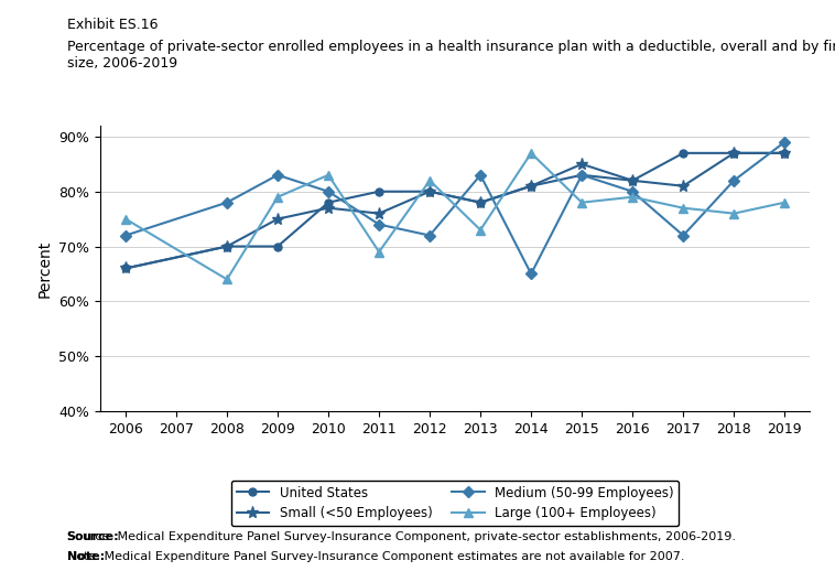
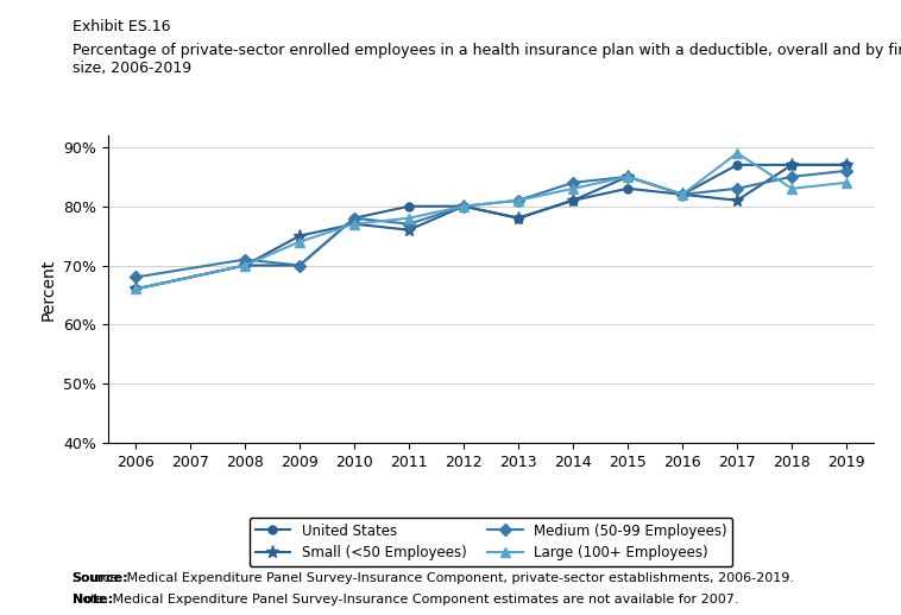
Medium (50-99 Employees)/2006: 72% -> 68%
Large (100+ Employees)/2006: 75% -> 66%
Medium (50-99 Employees)/2008: 78% -> 71%
Large (100+ Employees)/2008: 64% -> 70%
Medium (50-99 Employees)/2009: 83% -> 70%
Large (100+ Employees)/2009: 79% -> 74%
Medium (50-99 Employees)/2010: 80% -> 78%
Large (100+ Employees)/2010: 83% -> 77%
Medium (50-99 Employees)/2011: 74% -> 77%
Large (100+ Employees)/2011: 69% -> 78%
Medium (50-99 Employees)/2012: 72% -> 80%
Large (100+ Employees)/2012: 82% -> 80%
Medium (50-99 Employees)/2013: 83% -> 81%
Large (100+ Employees)/2013: 73% -> 81%
Medium (50-99 Employees)/2014: 65% -> 84%
Large (100+ Employees)/2014: 87% -> 83%
Medium (50-99 Employees)/2015: 83% -> 85%
Large (100+ Employees)/2015: 78% -> 85%
Medium (50-99 Employees)/2016: 80% -> 82%
Large (100+ Employees)/2016: 79% -> 82%
Medium (50-99 Employees)/2017: 72% -> 83%
Large (100+ Employees)/2017: 77% -> 89%
Medium (50-99 Employees)/2018: 82% -> 85%
Large (100+ Employees)/2018: 76% -> 83%
Medium (50-99 Employees)/2019: 89% -> 86%
Large (100+ Employees)/2019: 78% -> 84%
